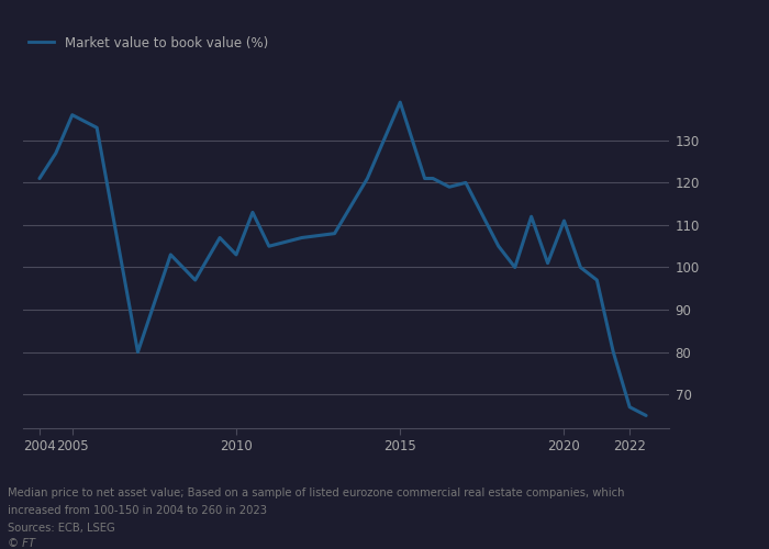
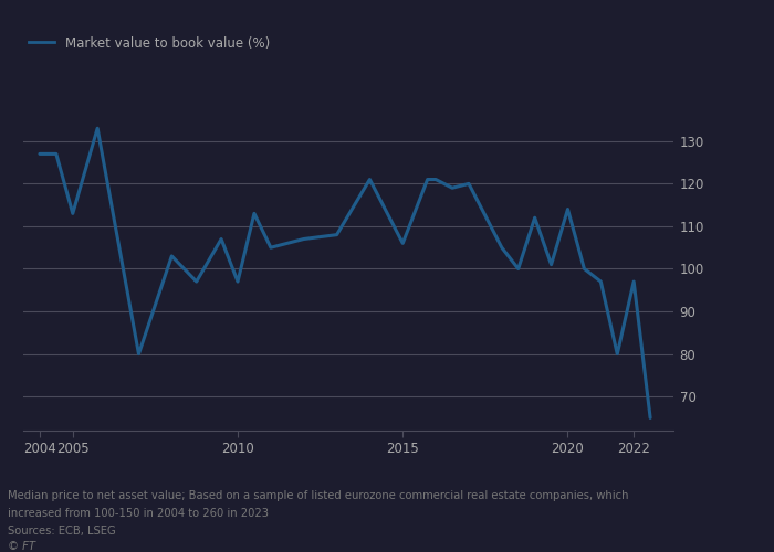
2004: 121 -> 127
2005: 136 -> 113
2010: 103 -> 97
2015: 139 -> 106
2020: 111 -> 114
2022: 67 -> 97
